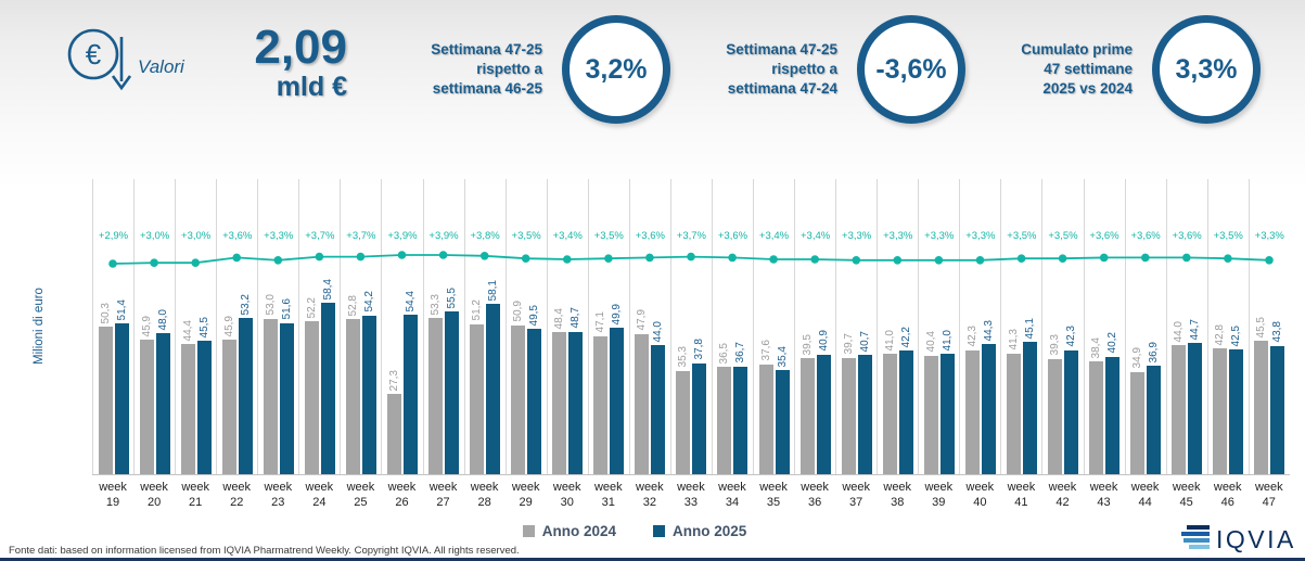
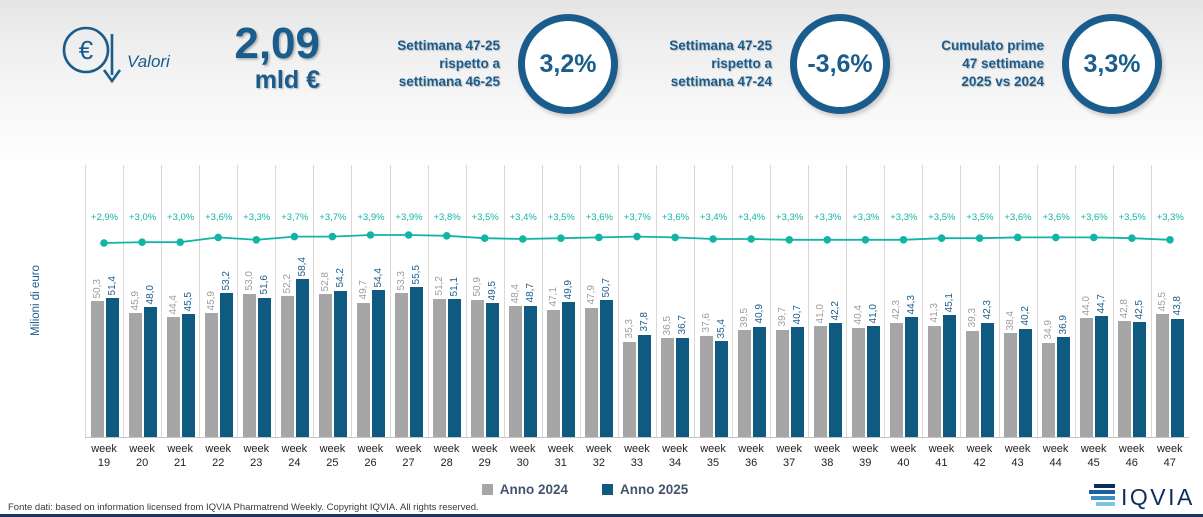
Anno 2024/26: 27,3 -> 49,7
Anno 2025/28: 58,1 -> 51,1
Anno 2025/32: 44,0 -> 50,7
